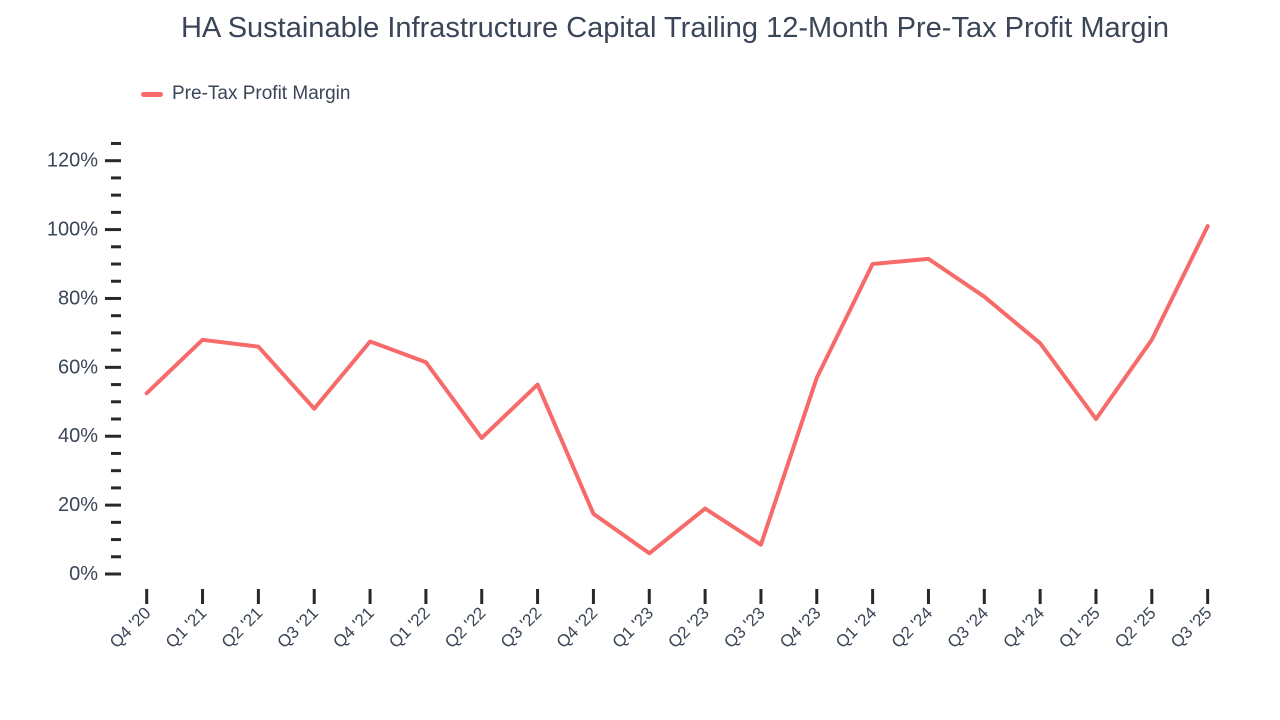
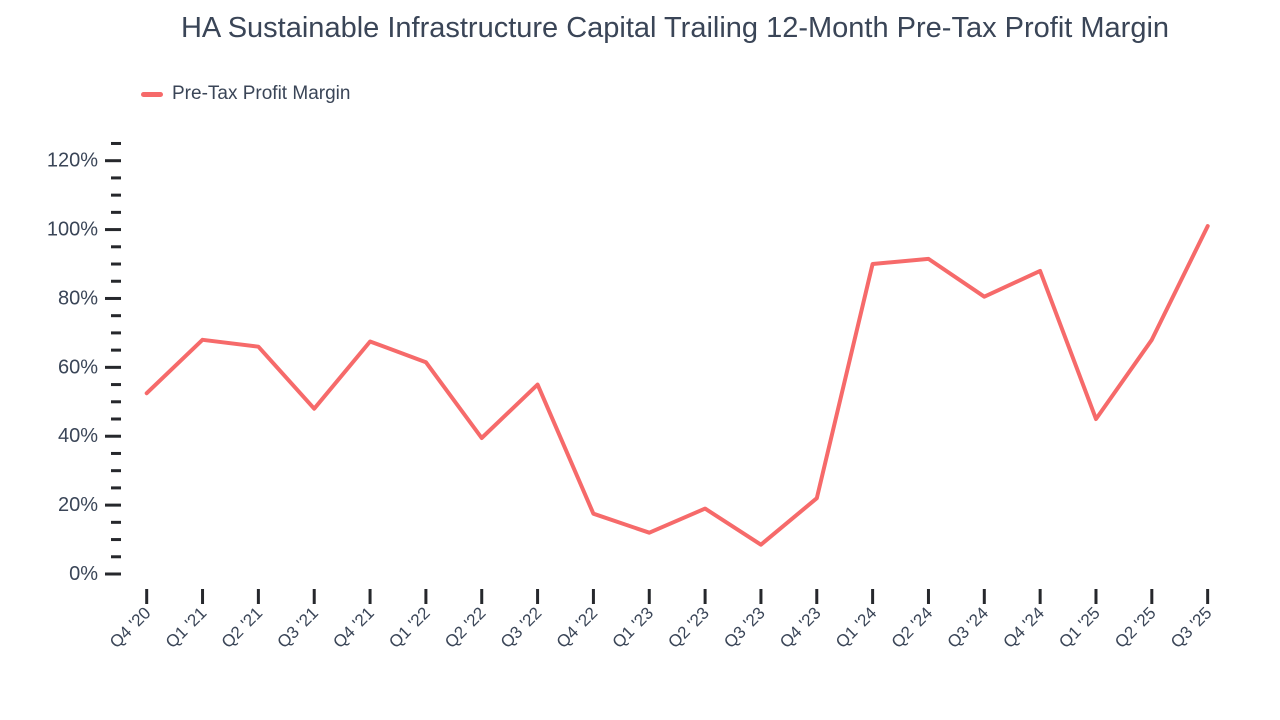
Q1 '23: 6% -> 12%
Q4 '23: 57% -> 22%
Q4 '24: 67% -> 88%
